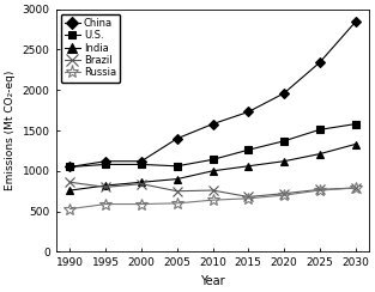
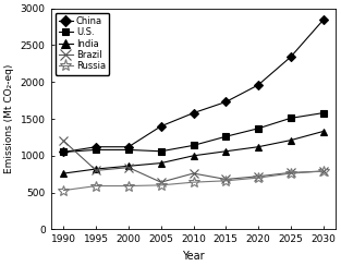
Brazil/1990: 860 -> 1200
Brazil/2005: 750 -> 640
